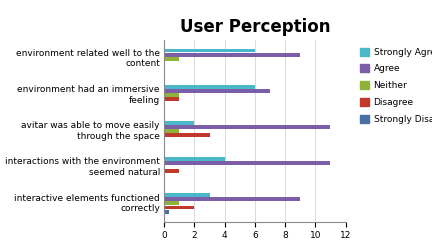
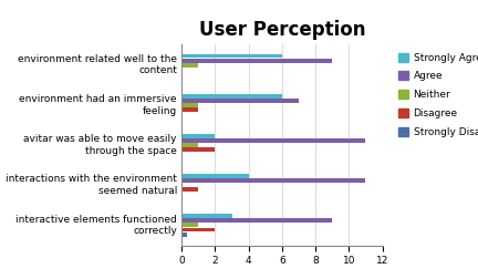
Disagree/avitar was able to move easily through the space: 3 -> 2
